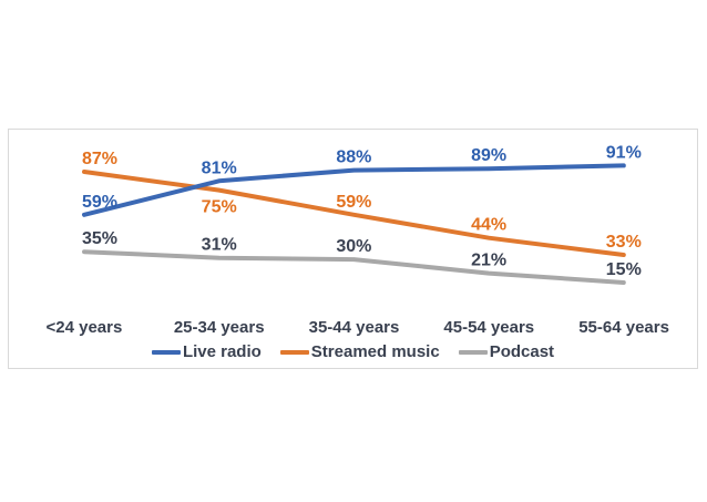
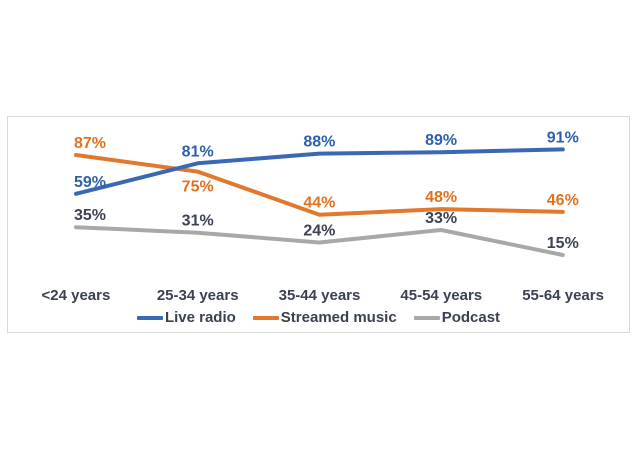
Streamed music/35-44 years: 59% -> 44%
Podcast/35-44 years: 30% -> 24%
Streamed music/45-54 years: 44% -> 48%
Podcast/45-54 years: 21% -> 33%
Streamed music/55-64 years: 33% -> 46%
